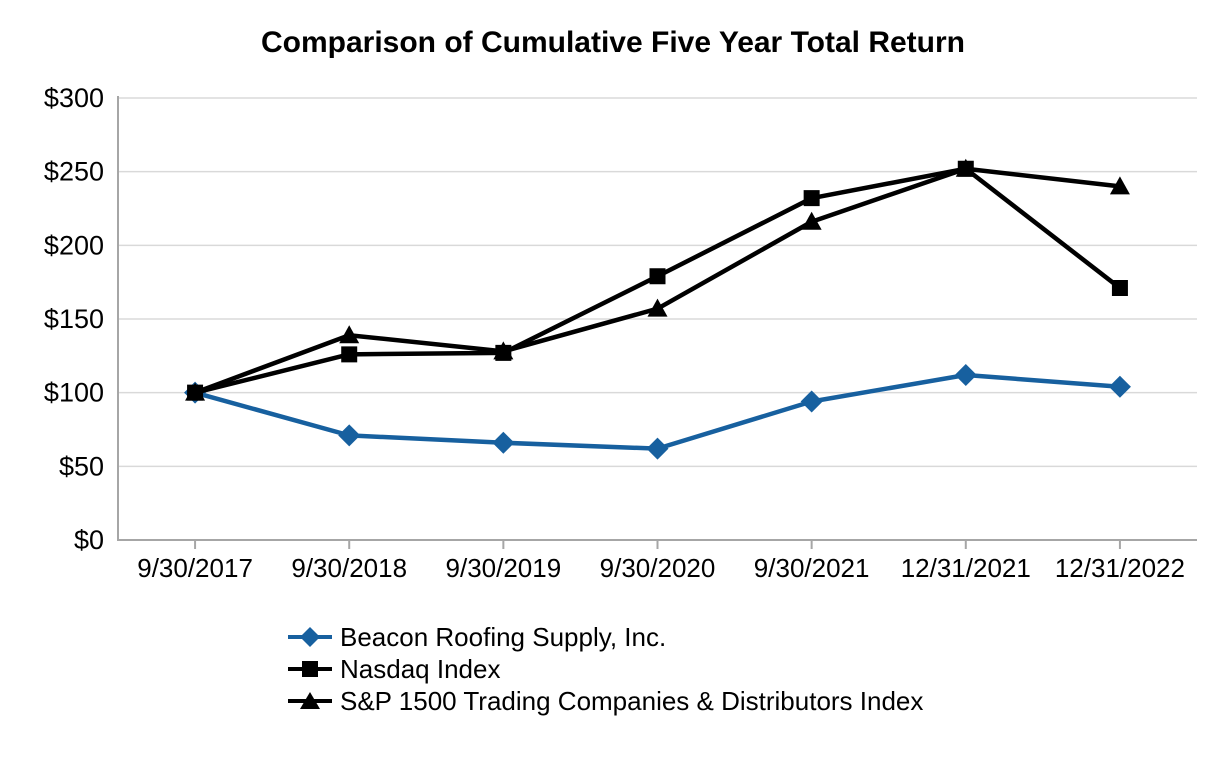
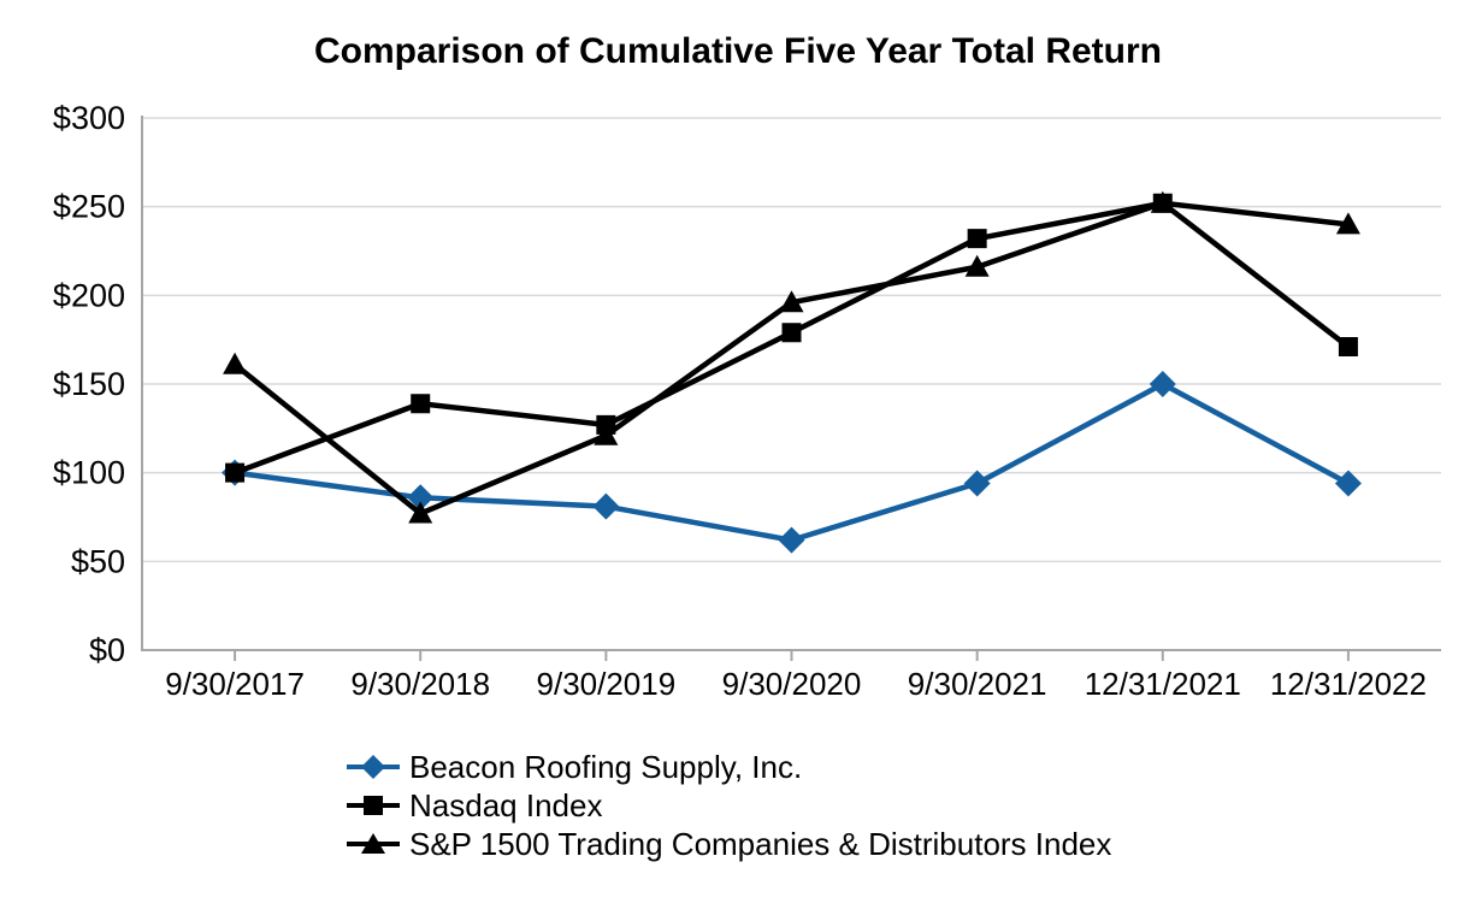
S&P 1500 Trading Companies & Distributors Index/9/30/2017: $100 -> $161
Beacon Roofing Supply, Inc./9/30/2018: $71 -> $86
Nasdaq Index/9/30/2018: $126 -> $139
S&P 1500 Trading Companies & Distributors Index/9/30/2018: $139 -> $77
Beacon Roofing Supply, Inc./9/30/2019: $66 -> $81
S&P 1500 Trading Companies & Distributors Index/9/30/2019: $128 -> $121
S&P 1500 Trading Companies & Distributors Index/9/30/2020: $157 -> $196
Beacon Roofing Supply, Inc./12/31/2021: $112 -> $150
Beacon Roofing Supply, Inc./12/31/2022: $104 -> $94
